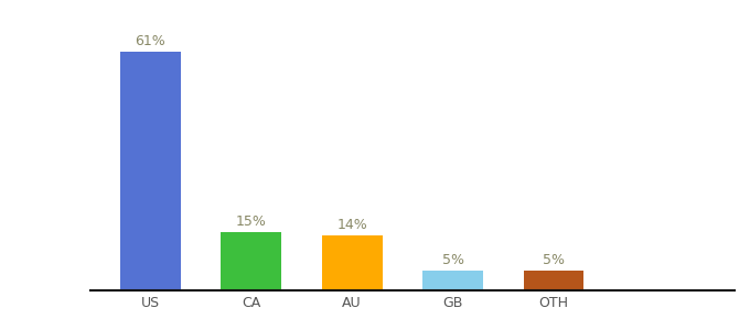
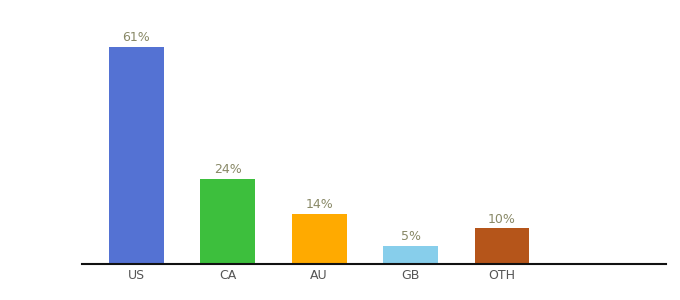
CA: 15% -> 24%
OTH: 5% -> 10%
